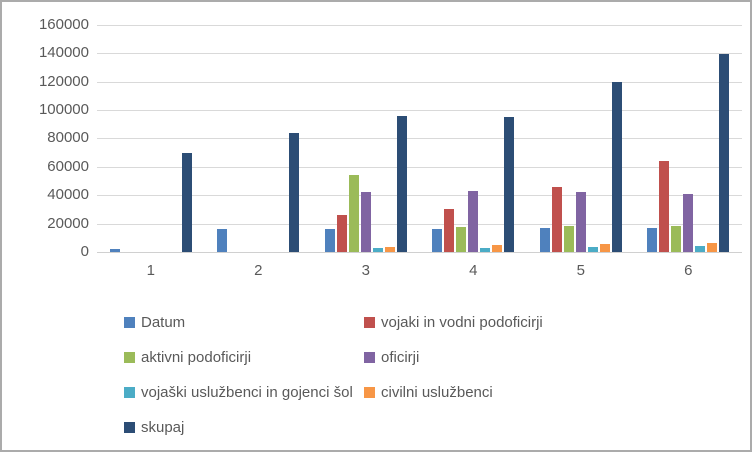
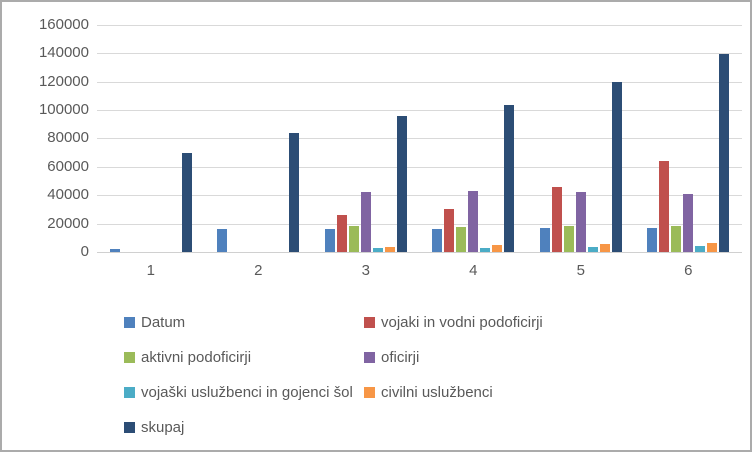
aktivni podoficirji/3: 54000 -> 18000
skupaj/4: 95000 -> 104000
